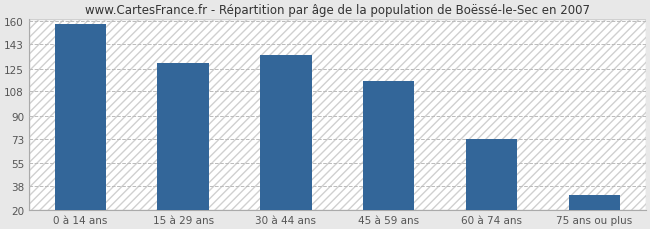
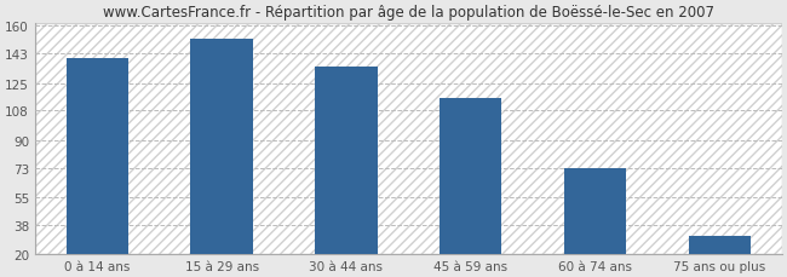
0 à 14 ans: 158 -> 140
15 à 29 ans: 129 -> 152
